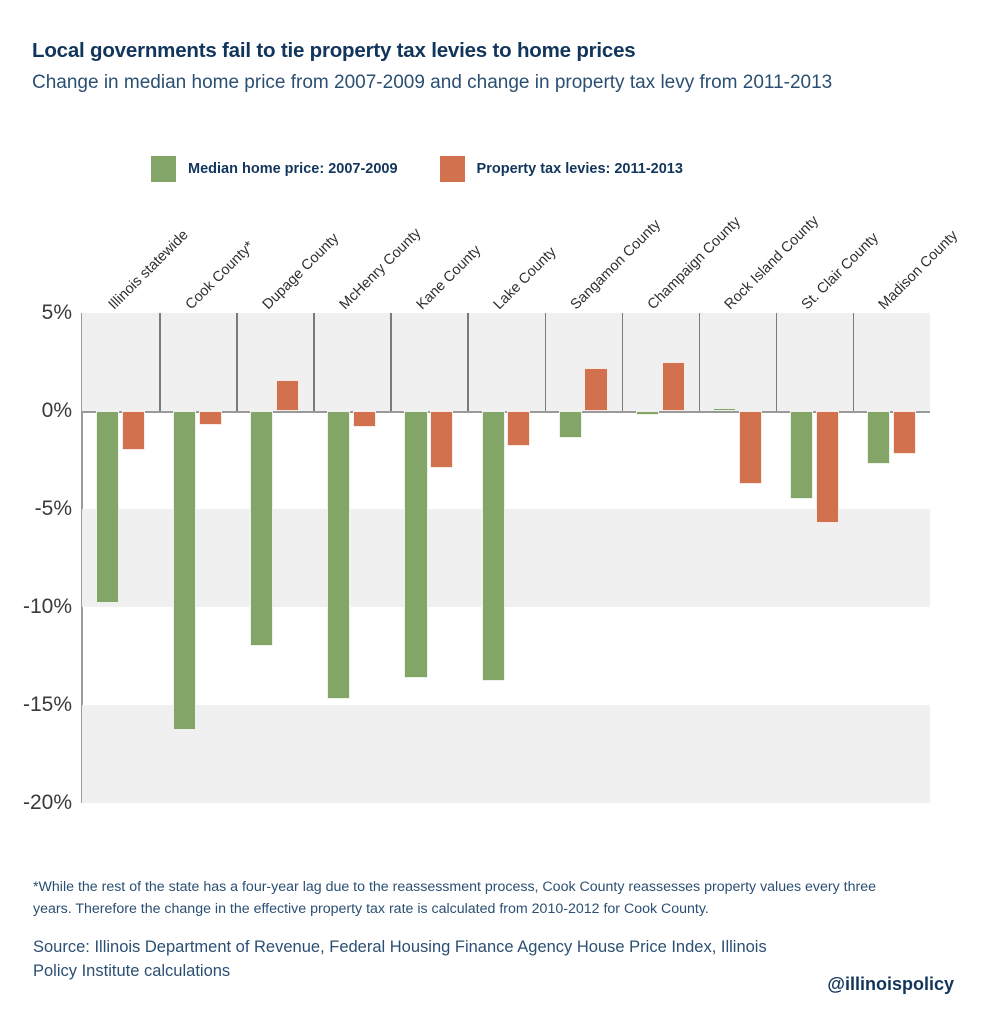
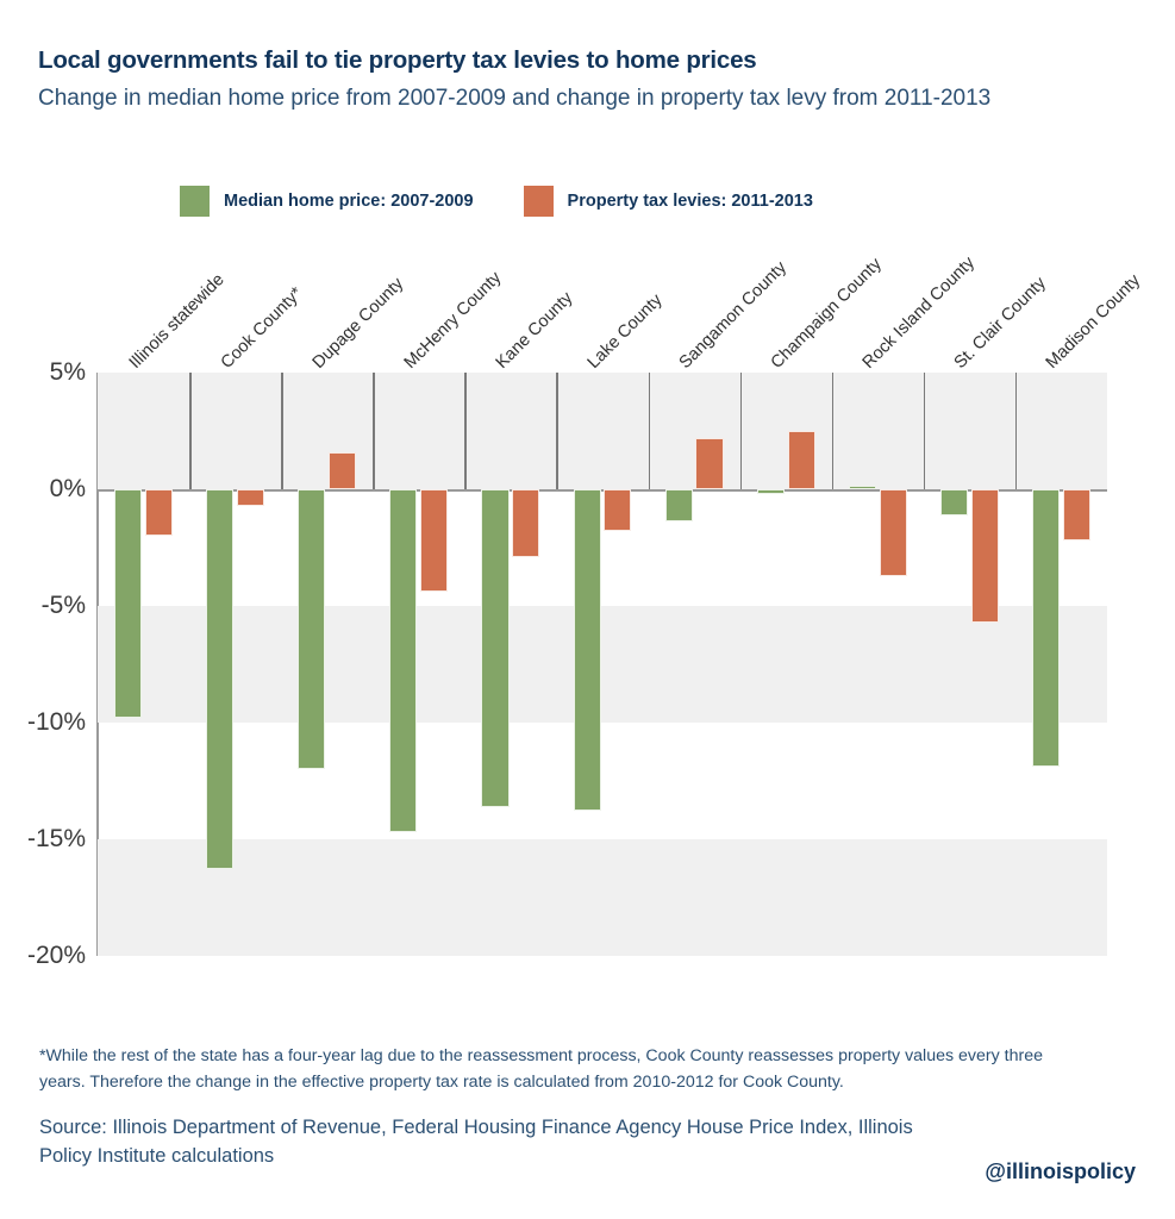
Property tax levies: 2011-2013/McHenry County: -0.8% -> -4.4%
Median home price: 2007-2009/St. Clair County: -4.5% -> -1.1%
Median home price: 2007-2009/Madison County: -2.7% -> -11.9%
